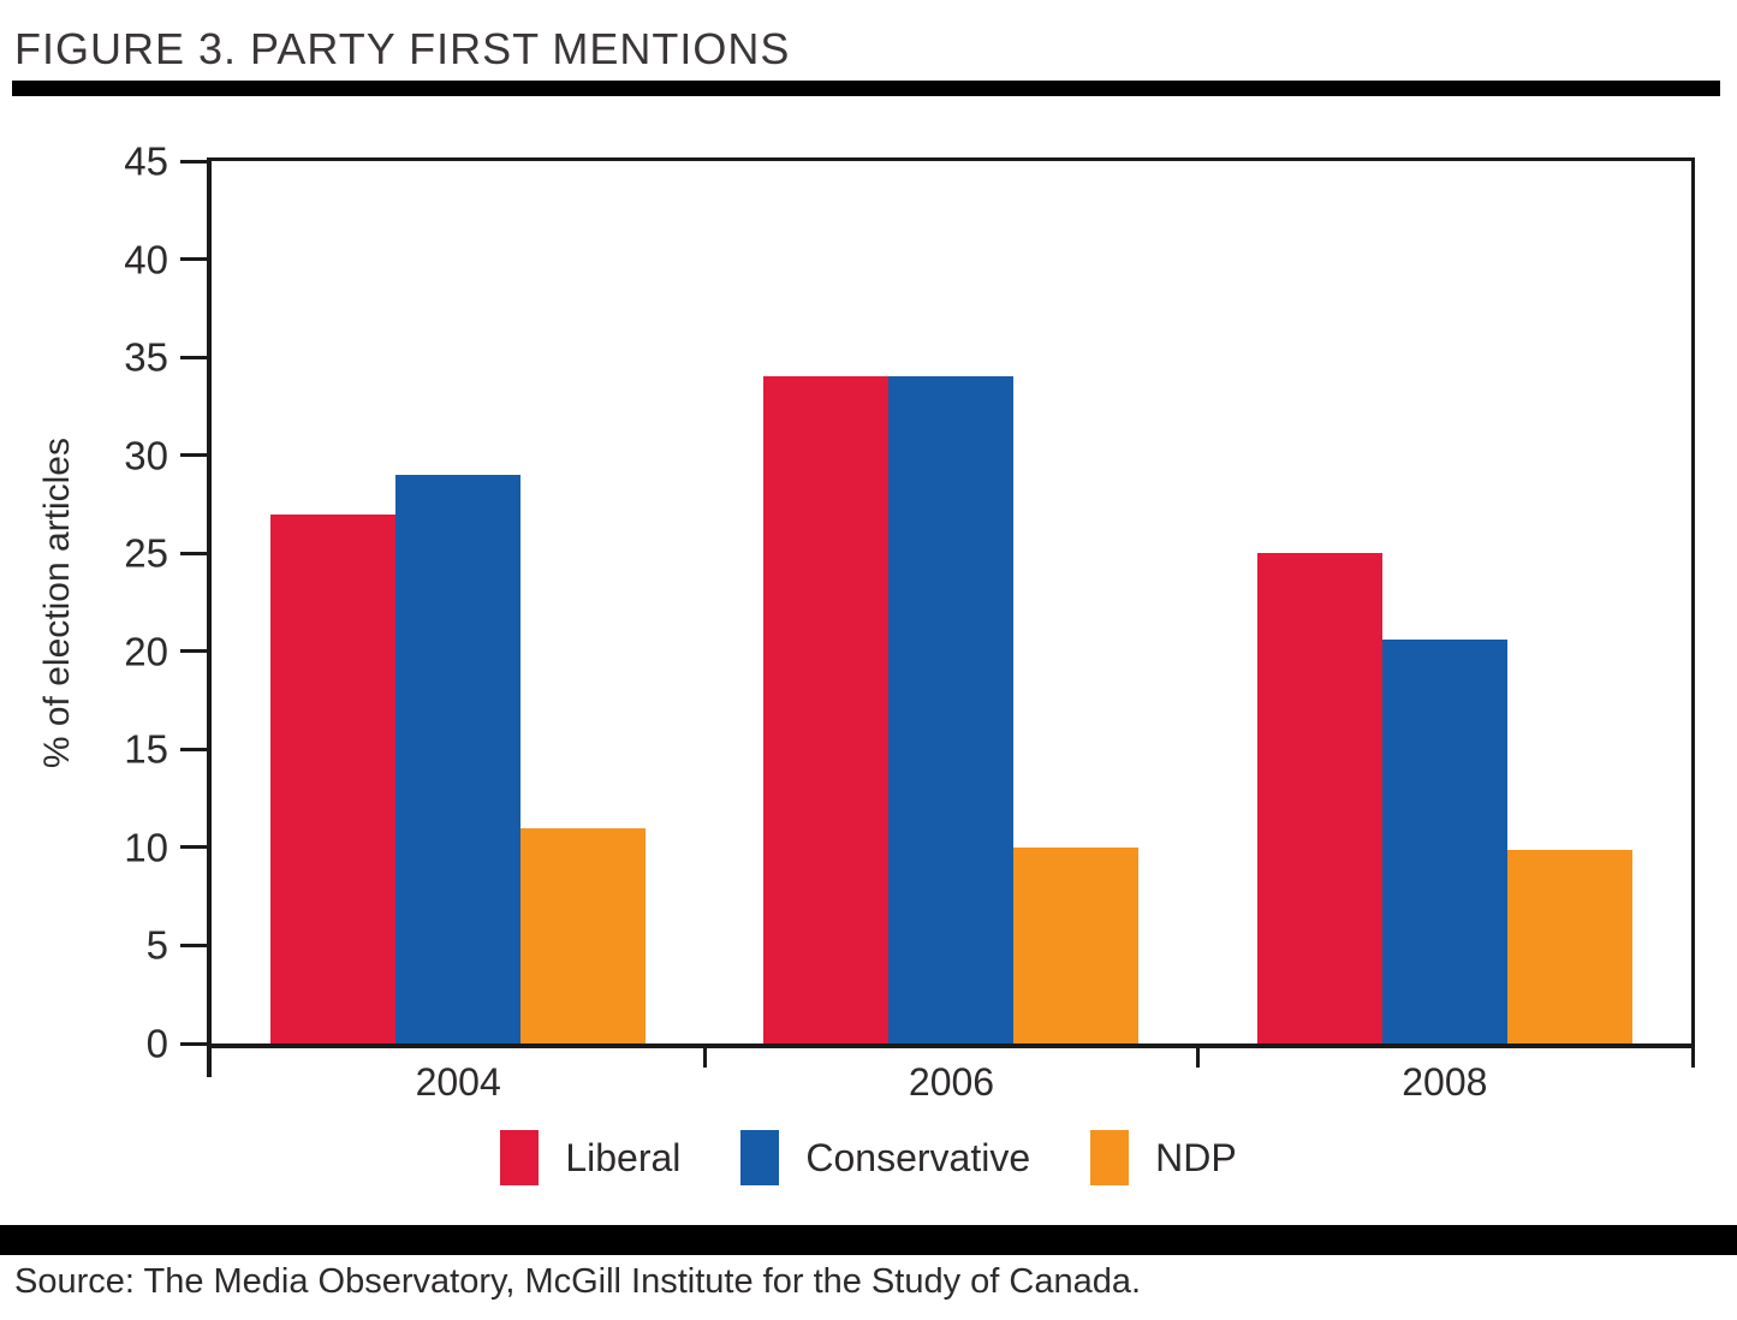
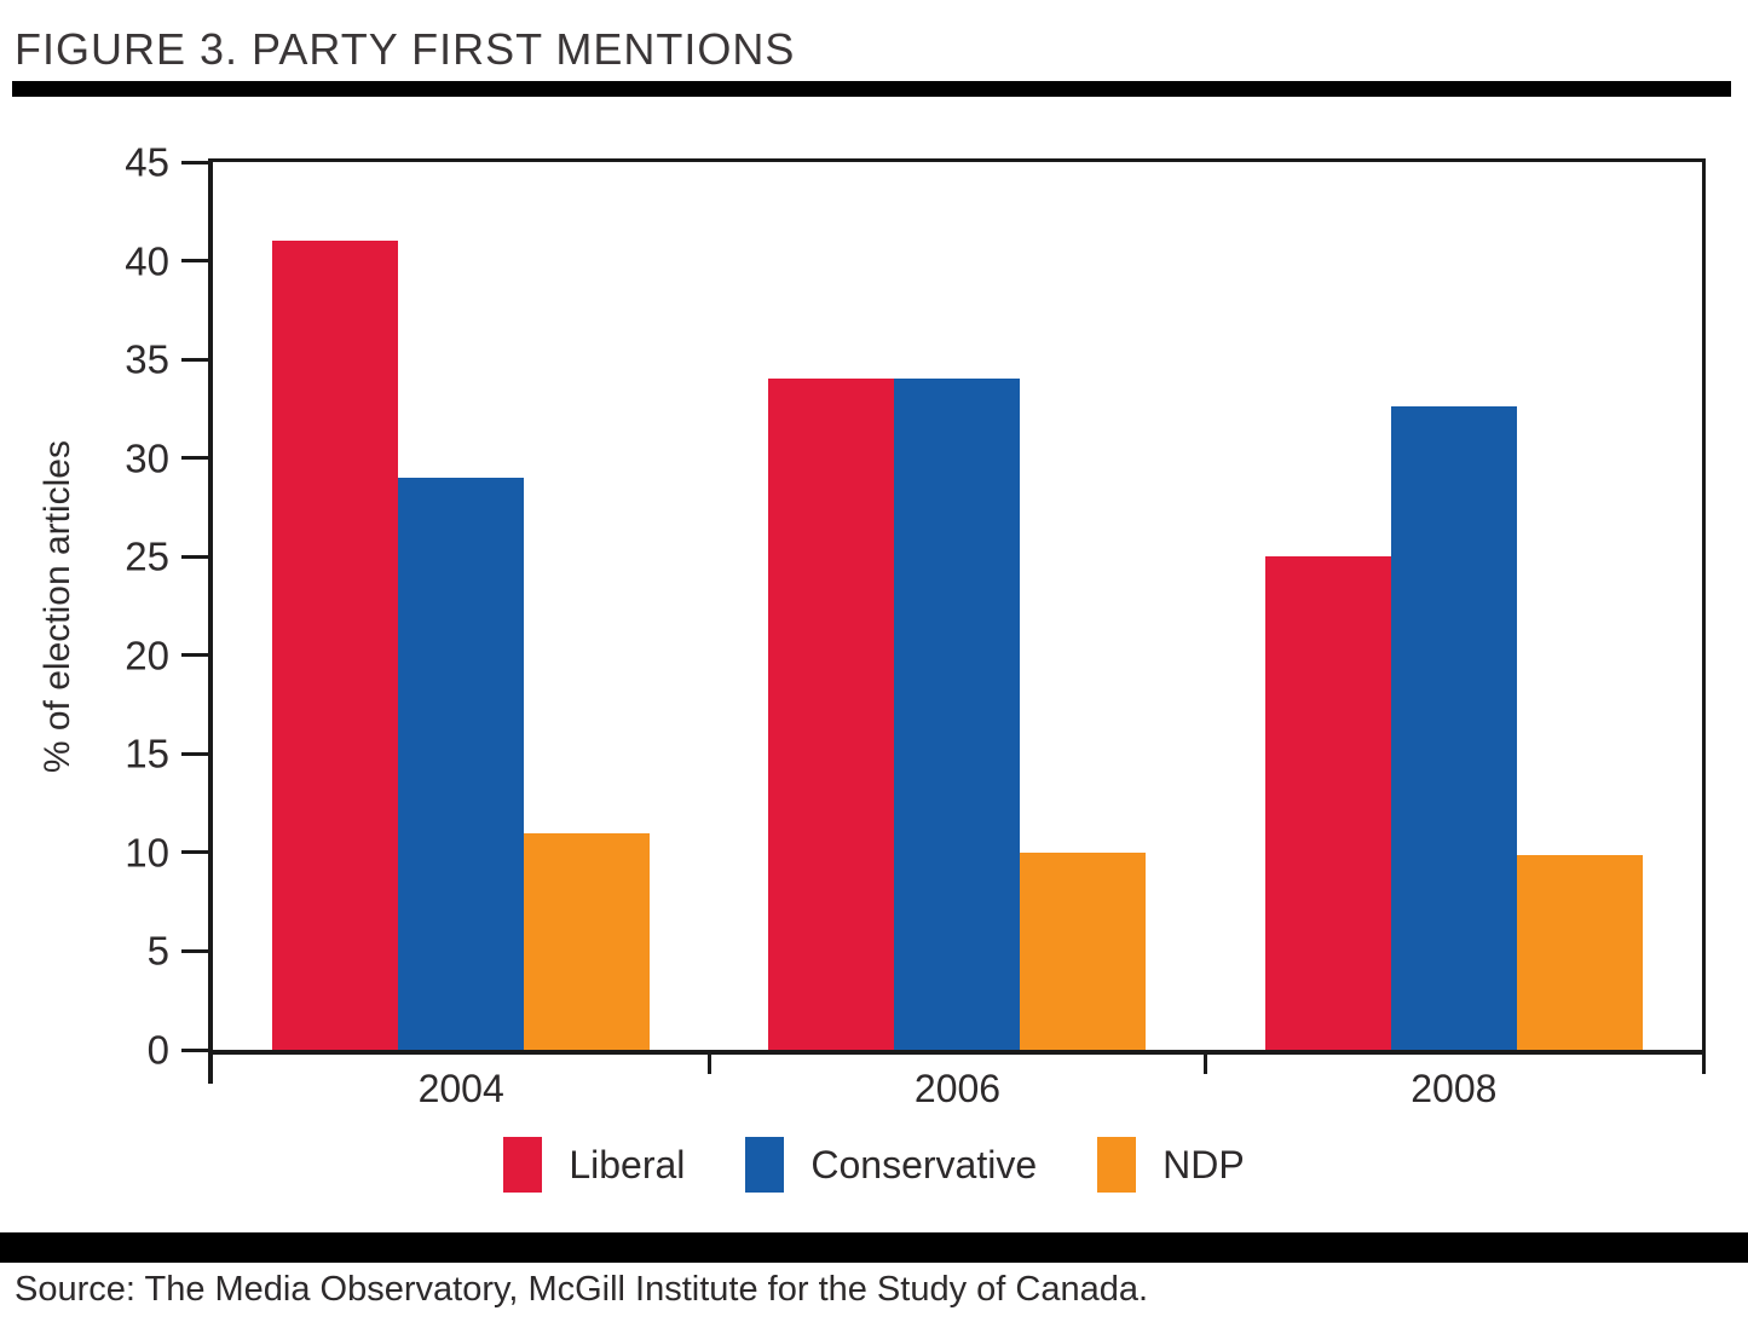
Liberal/2004: 27 -> 41
Conservative/2008: 20.6 -> 32.6
